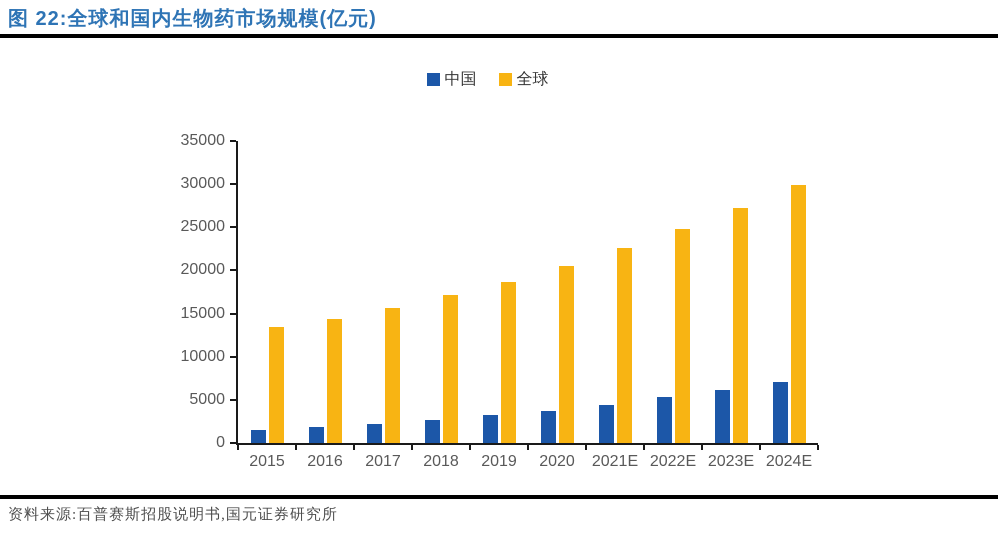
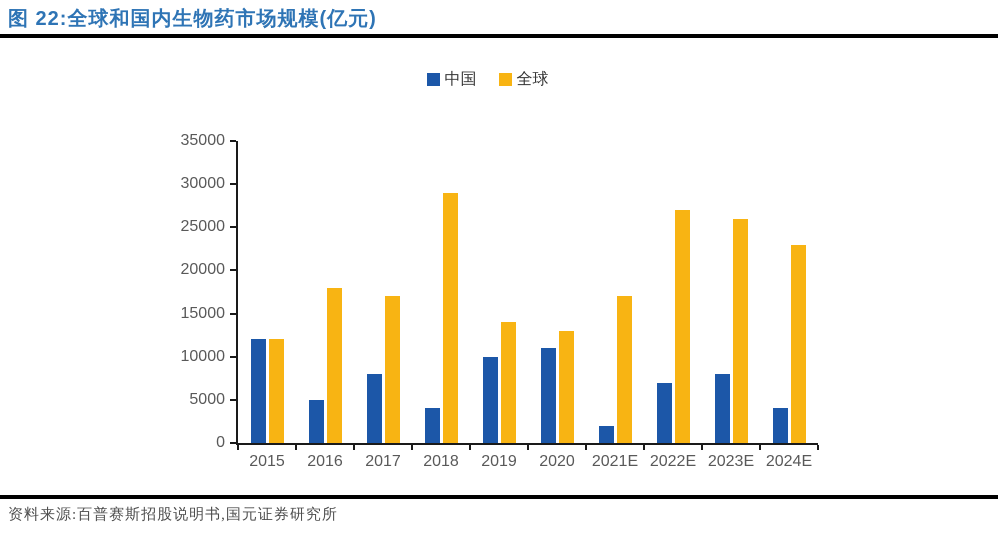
中国/2015: 1000 -> 12000
全球/2015: 13000 -> 12000
中国/2016: 2000 -> 5000
全球/2016: 14000 -> 18000
中国/2017: 2000 -> 8000
全球/2017: 16000 -> 17000
中国/2018: 3000 -> 4000
全球/2018: 17000 -> 29000
中国/2019: 3000 -> 10000
全球/2019: 19000 -> 14000
中国/2020: 4000 -> 11000
全球/2020: 20000 -> 13000
中国/2021E: 4000 -> 2000
全球/2021E: 23000 -> 17000
中国/2022E: 5000 -> 7000
全球/2022E: 25000 -> 27000
中国/2023E: 6000 -> 8000
全球/2023E: 27000 -> 26000
中国/2024E: 7000 -> 4000
全球/2024E: 30000 -> 23000
